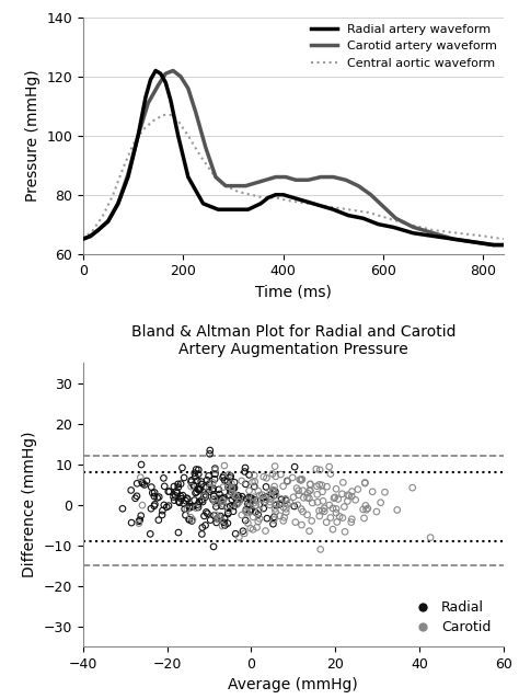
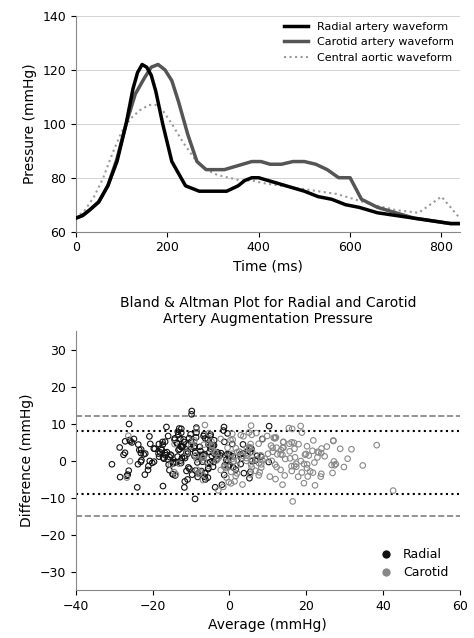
Carotid artery waveform/600: 76 -> 80
Central aortic waveform/800: 66 -> 73
